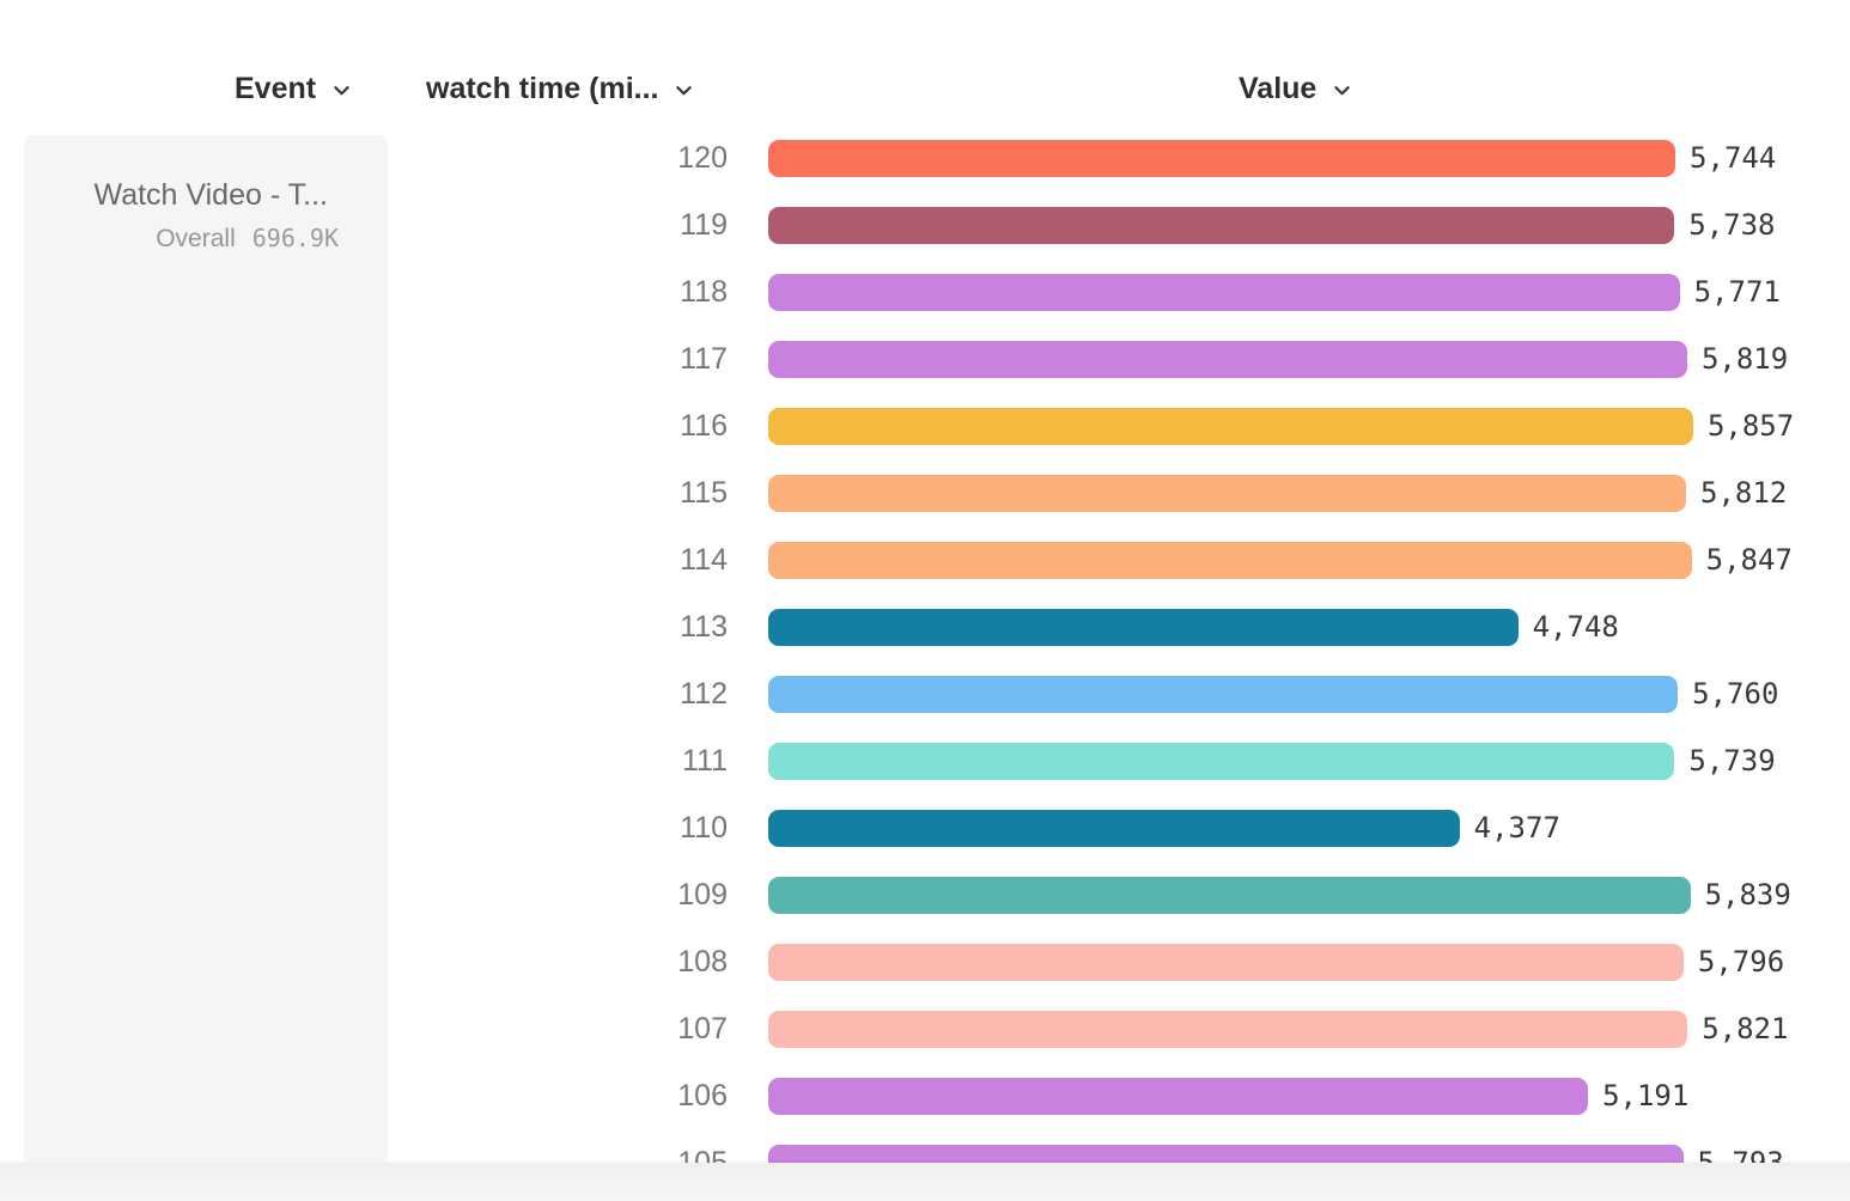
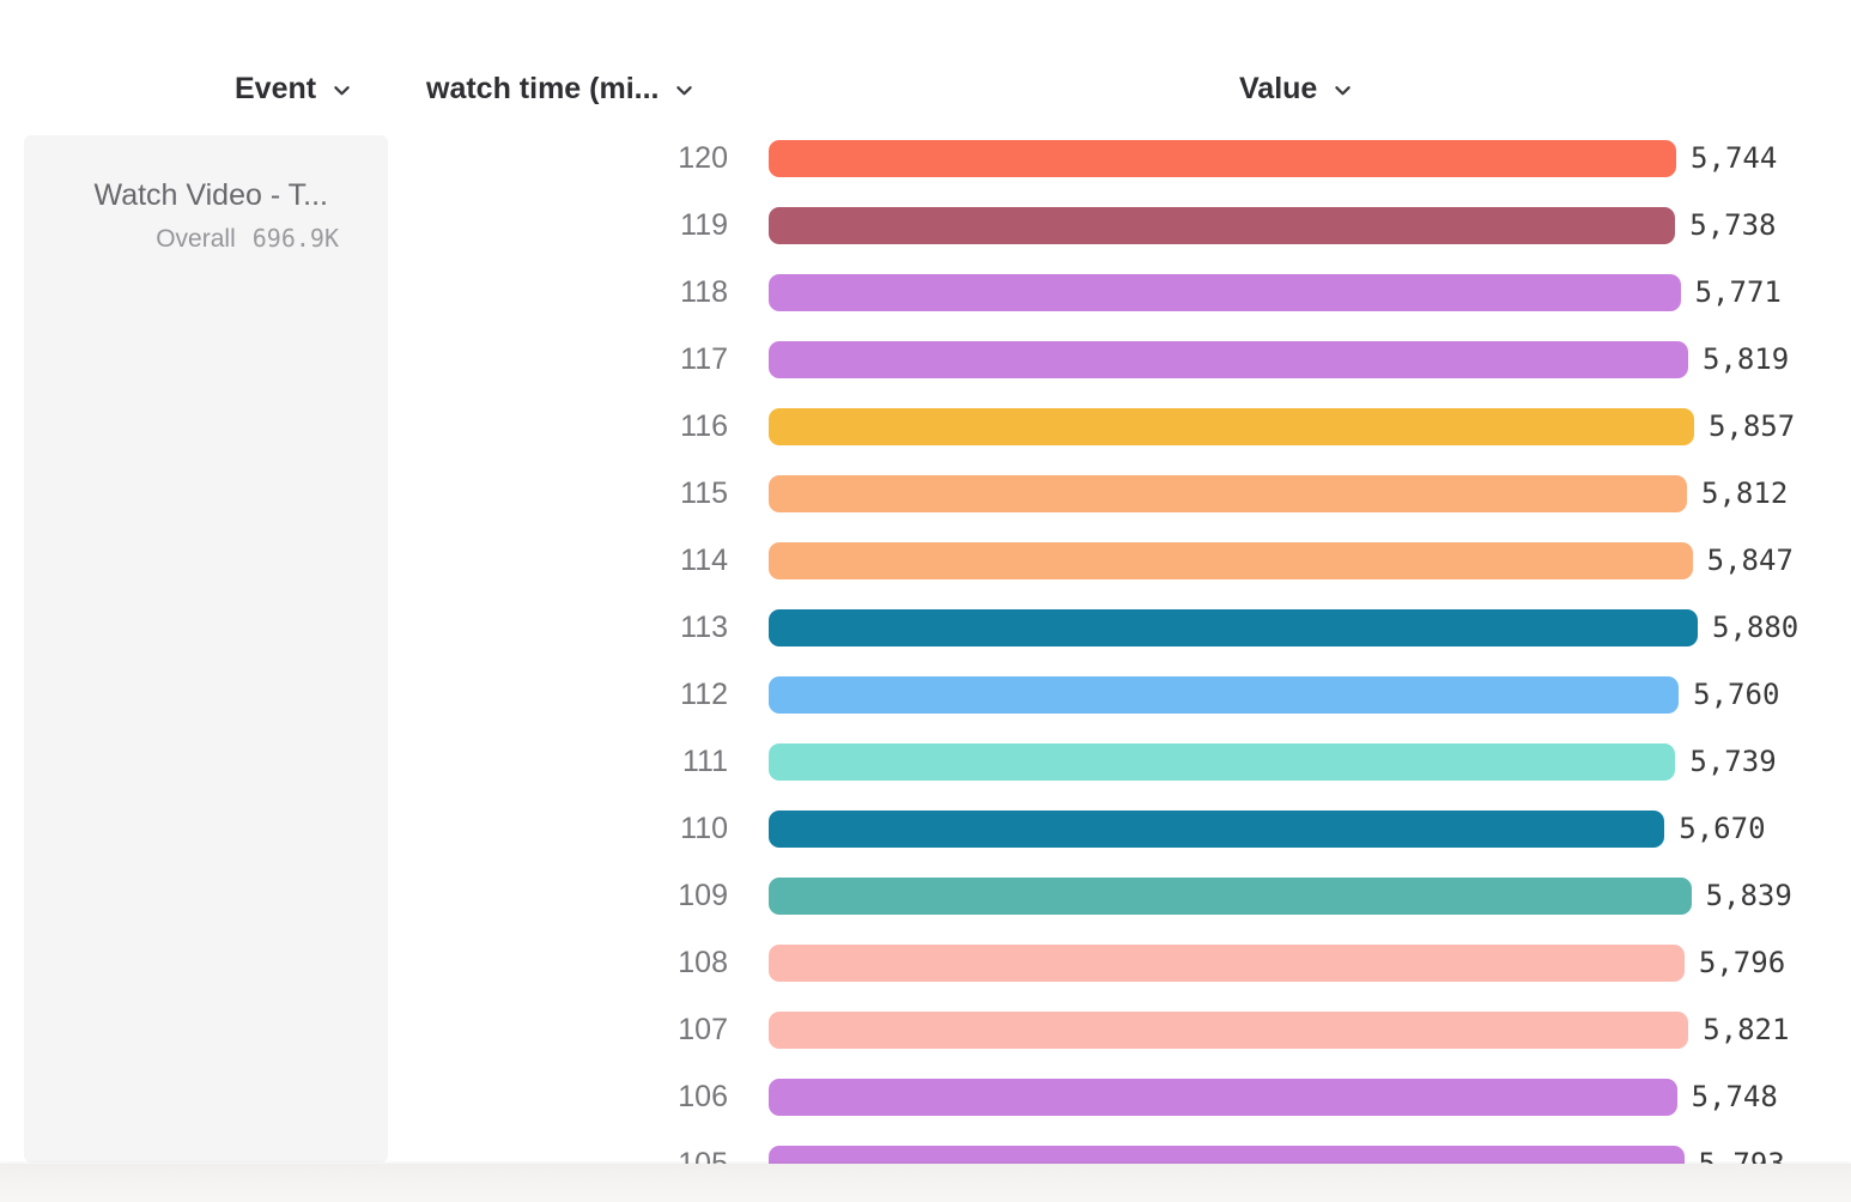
113: 4,748 -> 5,880
110: 4,377 -> 5,670
106: 5,191 -> 5,748
